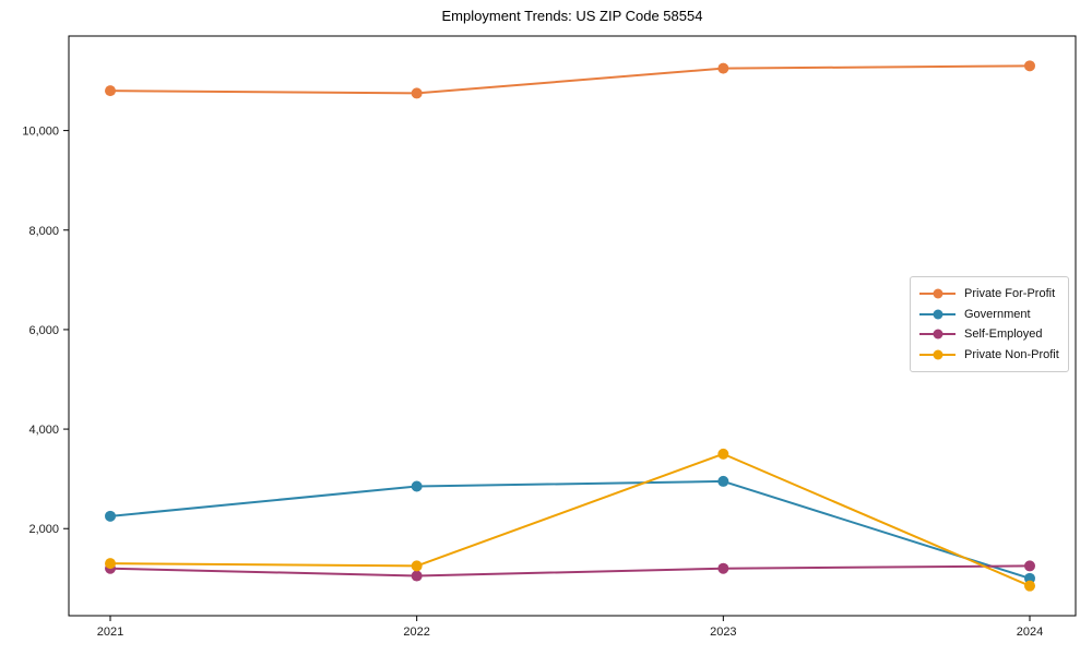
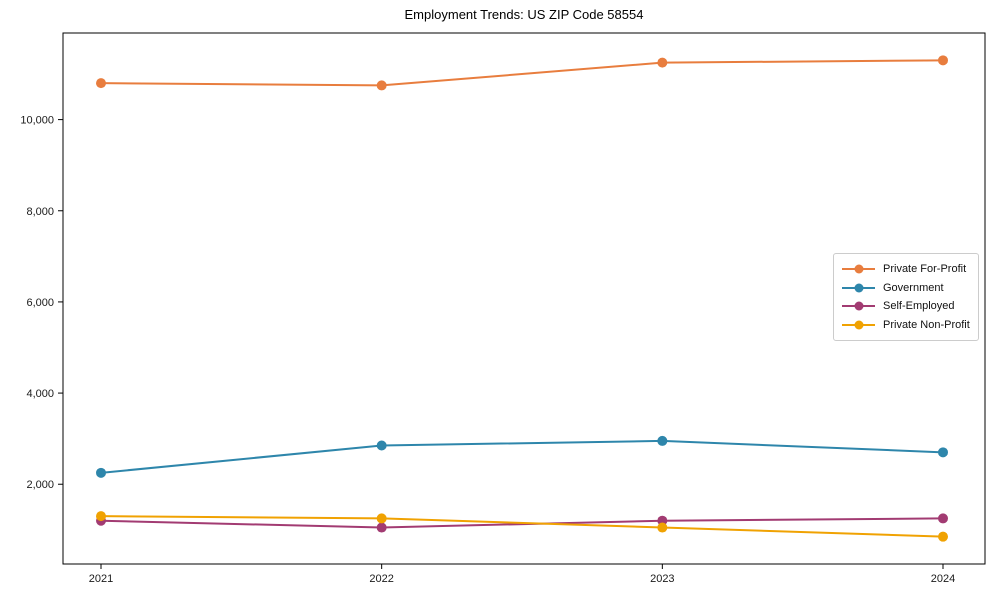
Private Non-Profit/2023: 3500 -> 1000
Government/2024: 1000 -> 2700
